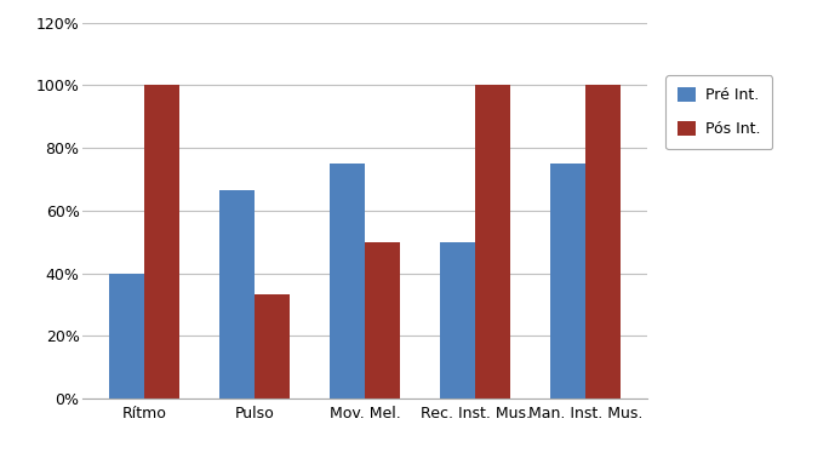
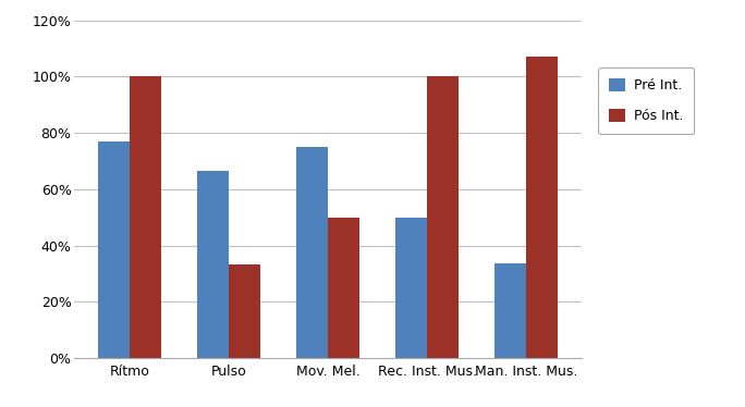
Pré Int./Rítmo: 40.0% -> 77.0%
Pré Int./Man. Inst. Mus.: 75.0% -> 33.5%
Pós Int./Man. Inst. Mus.: 100.0% -> 107.0%
